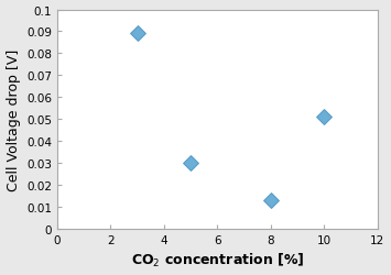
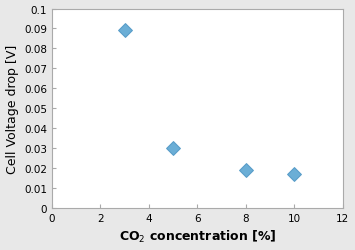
8: 0.013 -> 0.019
10: 0.051 -> 0.017
